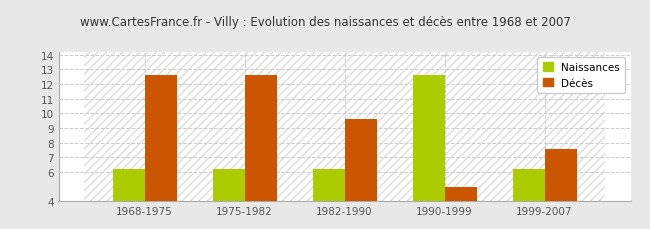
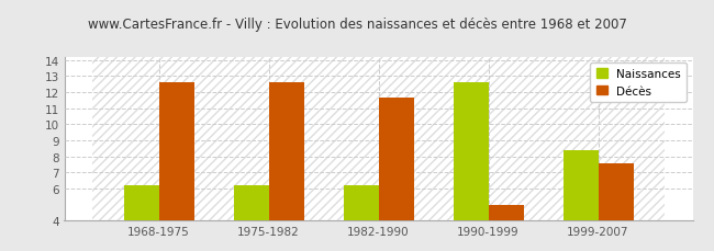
Décès/1982-1990: 9.6 -> 11.7
Naissances/1999-2007: 6.2 -> 8.4
